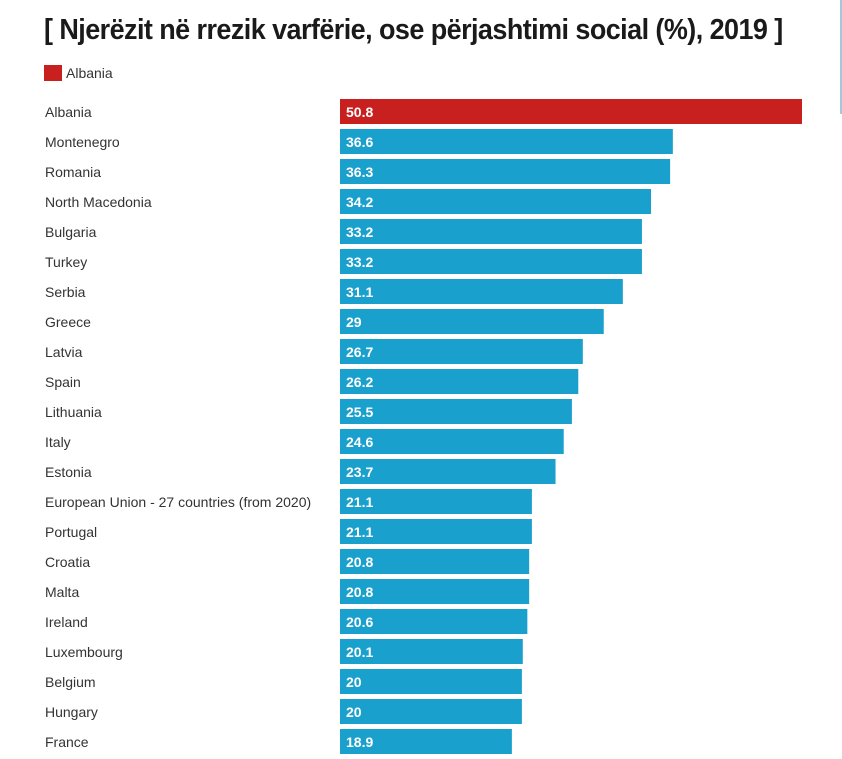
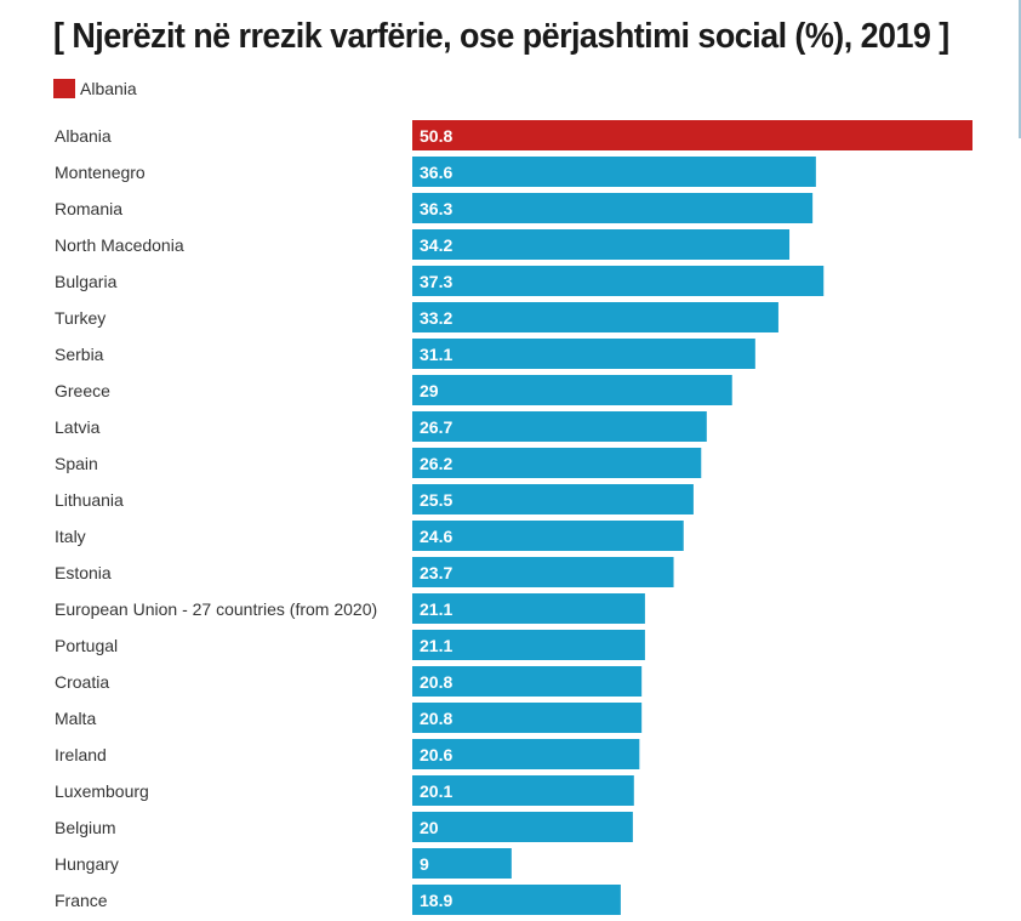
Bulgaria: 33.2 -> 37.3
Hungary: 20 -> 9
